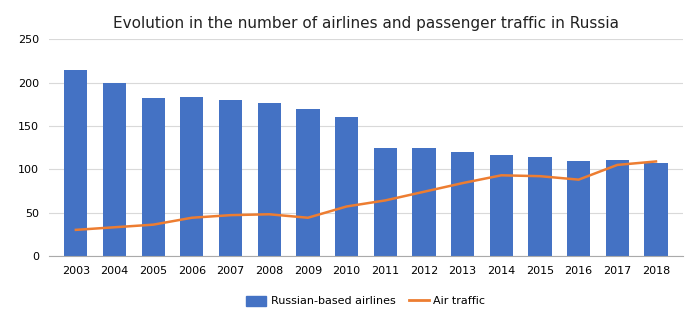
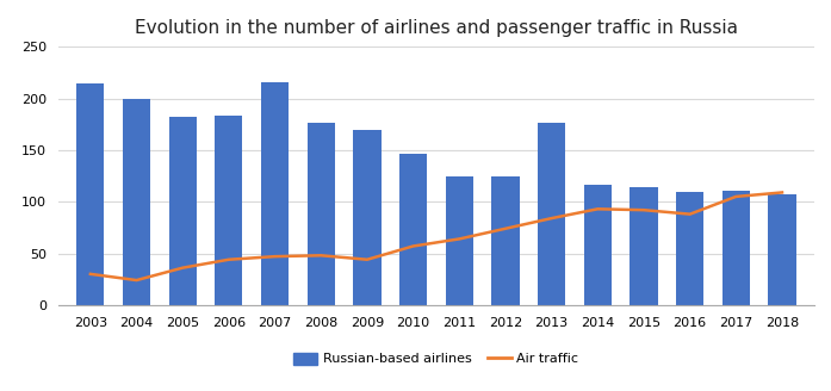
Air traffic/2004: 33 -> 24
Russian-based airlines/2007: 180 -> 216
Russian-based airlines/2010: 160 -> 146
Russian-based airlines/2013: 120 -> 176
